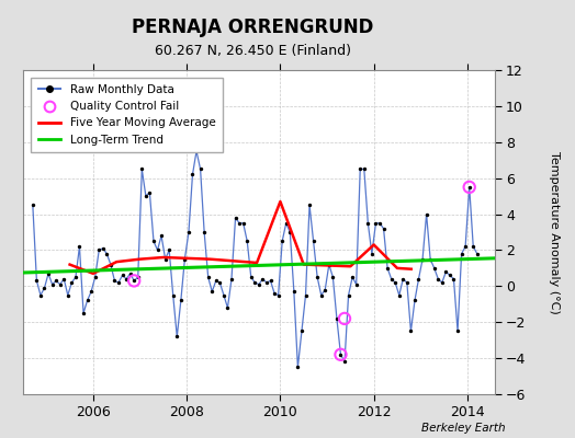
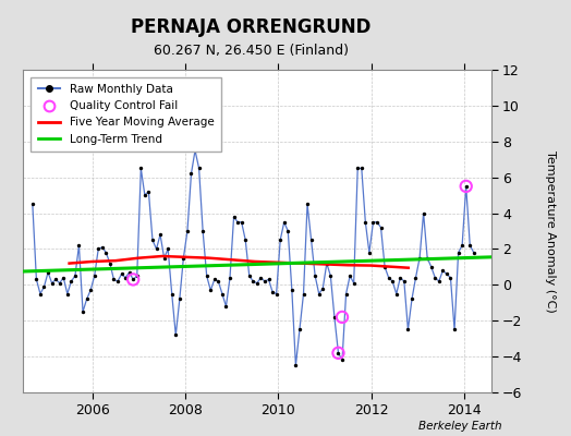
Five Year Moving Average/2006: 0.7 -> 1.3
Five Year Moving Average/2010: 4.7 -> 1.2
Five Year Moving Average/2012: 2.3 -> 1.1
